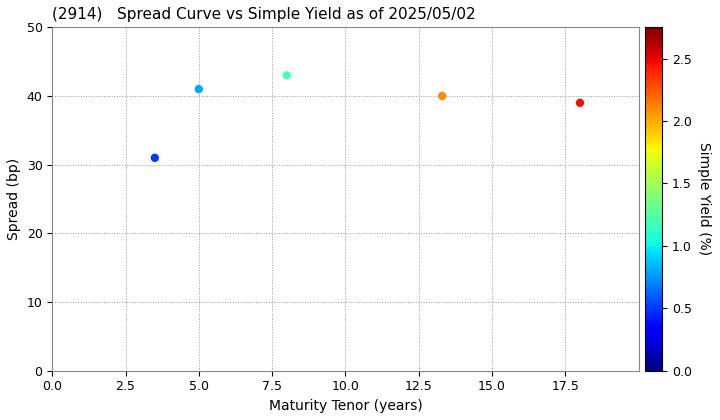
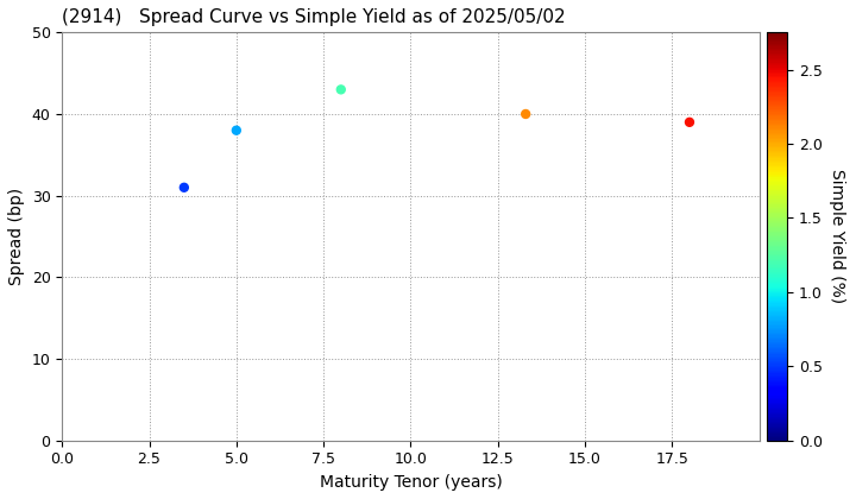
5.0: 41 -> 38
